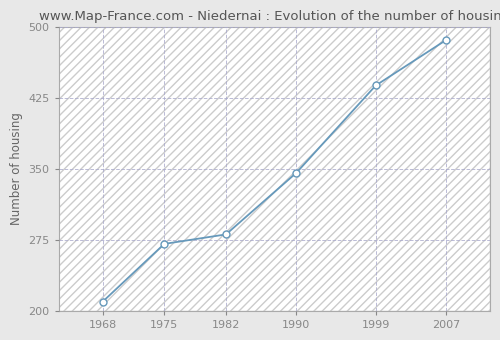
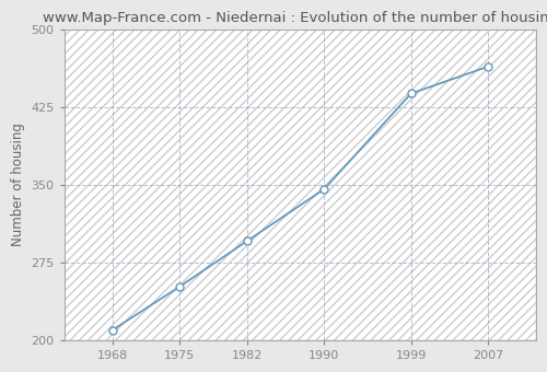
1975: 271 -> 252
1982: 281 -> 296
2007: 486 -> 464
